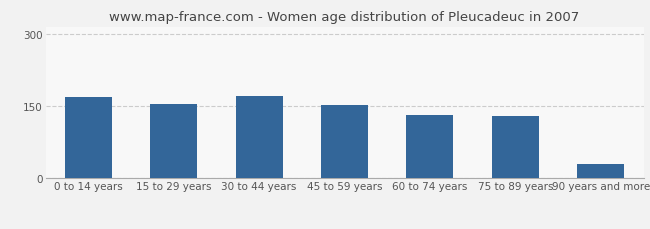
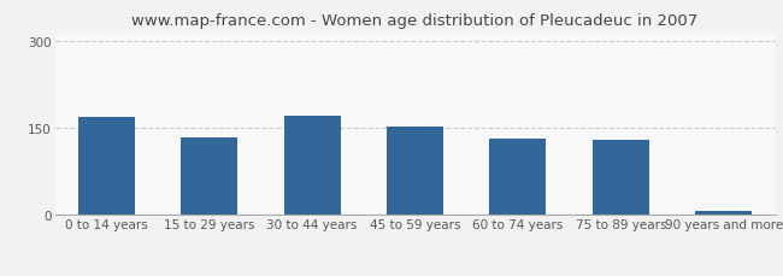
15 to 29 years: 155 -> 133
90 years and more: 30 -> 8
